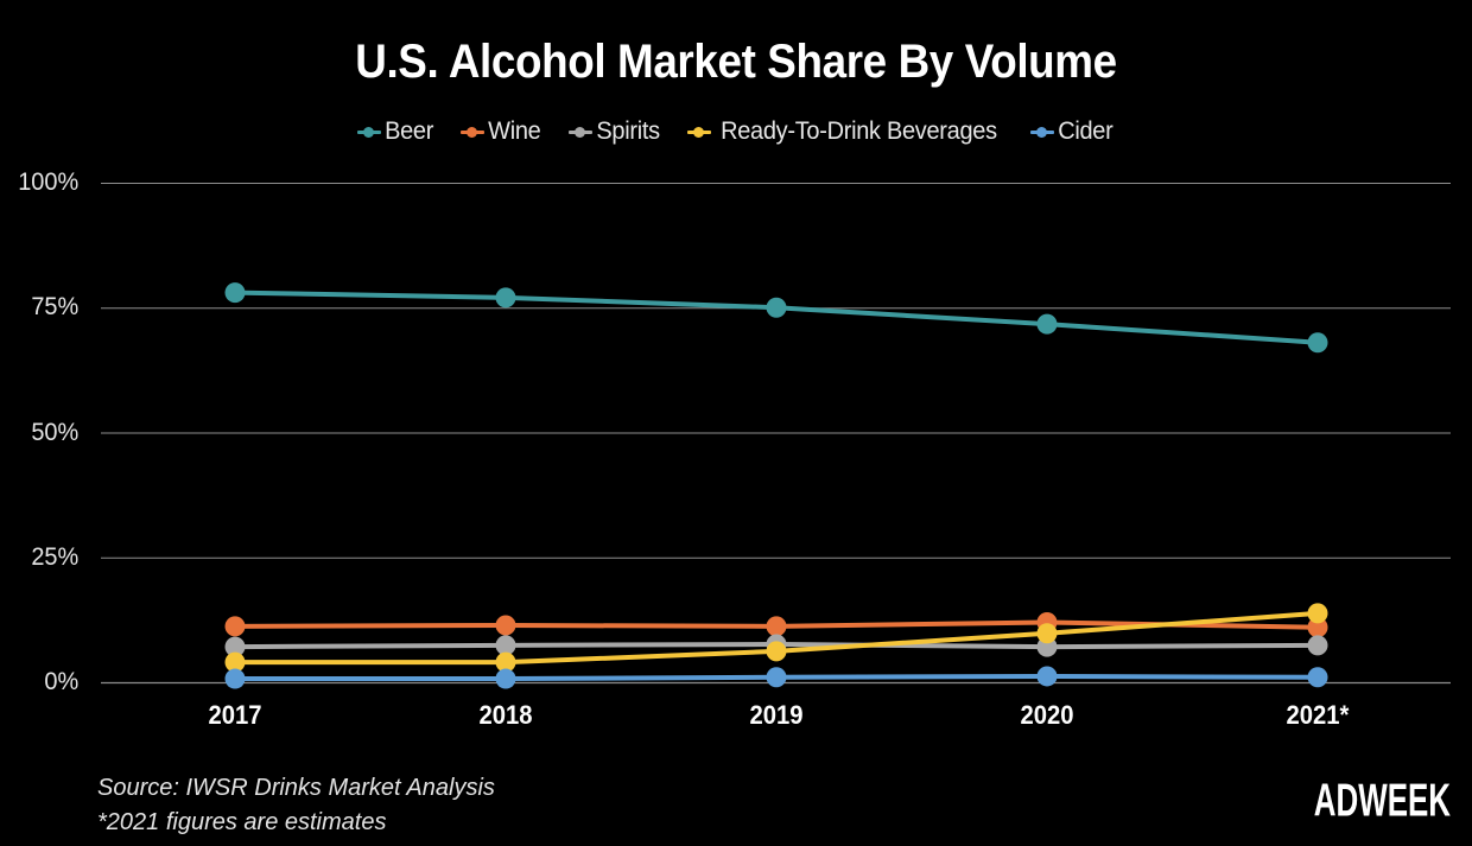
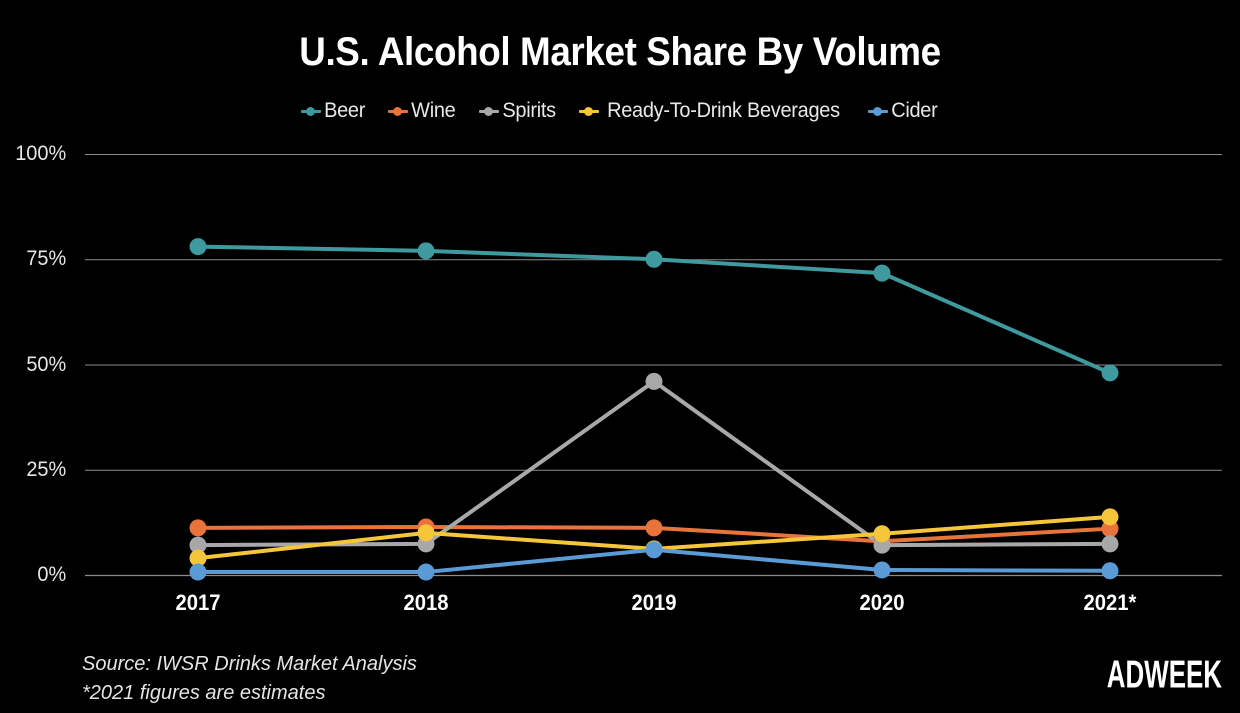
Ready-To-Drink Beverages/2018: 4% -> 10%
Spirits/2019: 8% -> 46%
Cider/2019: 1% -> 6%
Wine/2020: 12% -> 8%
Beer/2021*: 68% -> 48%
